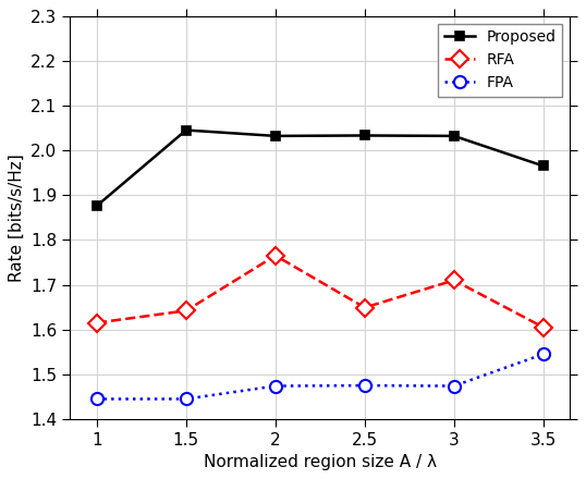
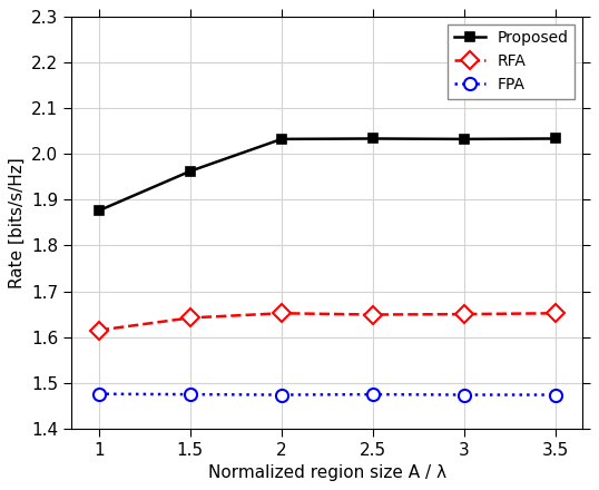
FPA/1: 1.445 -> 1.476
Proposed/1.5: 2.045 -> 1.962
FPA/1.5: 1.445 -> 1.475
RFA/2: 1.765 -> 1.652
RFA/3: 1.710 -> 1.650
Proposed/3.5: 1.965 -> 2.033
RFA/3.5: 1.605 -> 1.652
FPA/3.5: 1.545 -> 1.474
